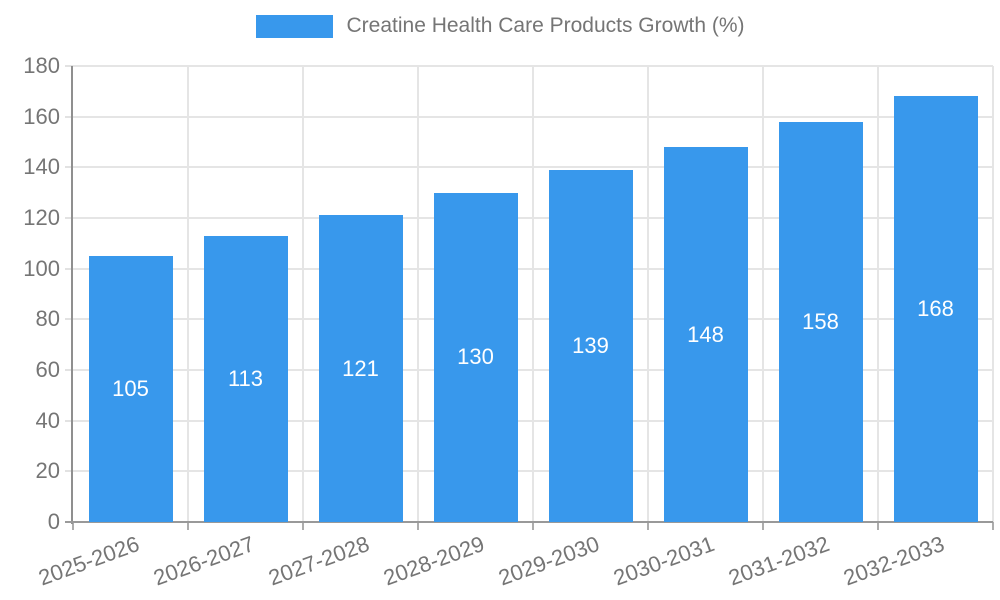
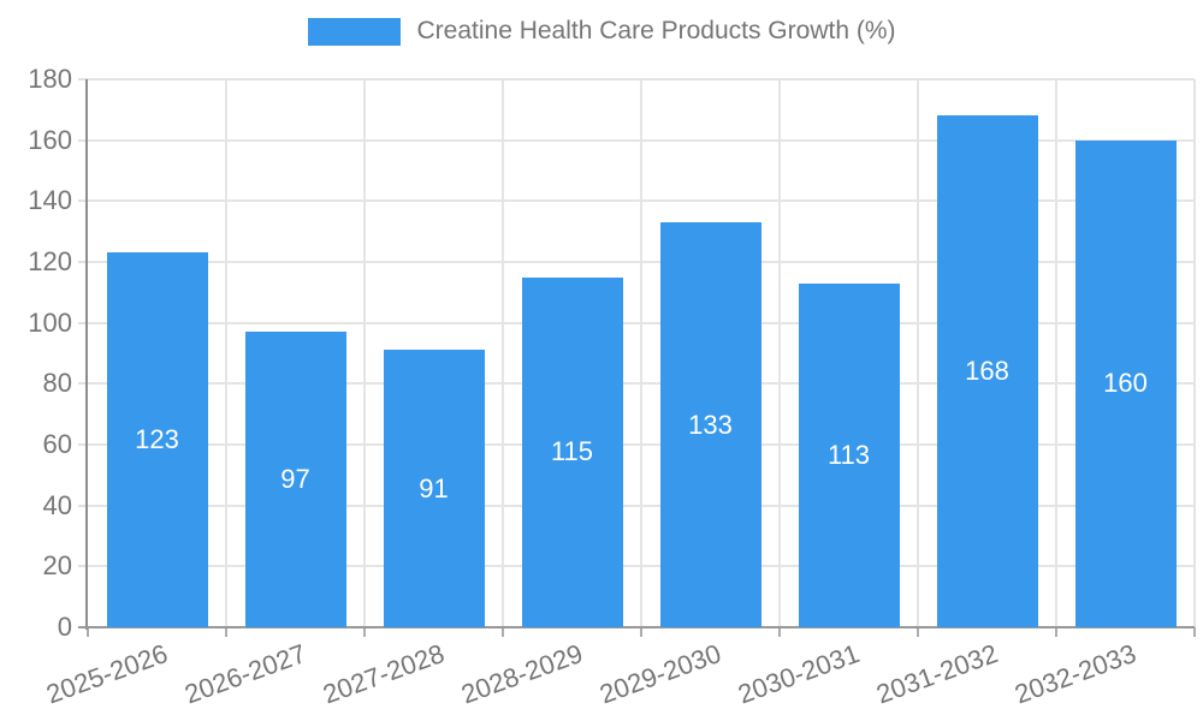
2025-2026: 105 -> 123
2026-2027: 113 -> 97
2027-2028: 121 -> 91
2028-2029: 130 -> 115
2029-2030: 139 -> 133
2030-2031: 148 -> 113
2031-2032: 158 -> 168
2032-2033: 168 -> 160
